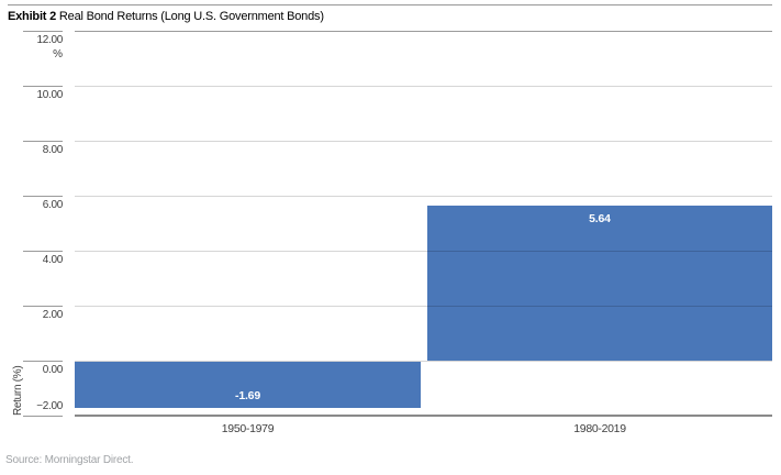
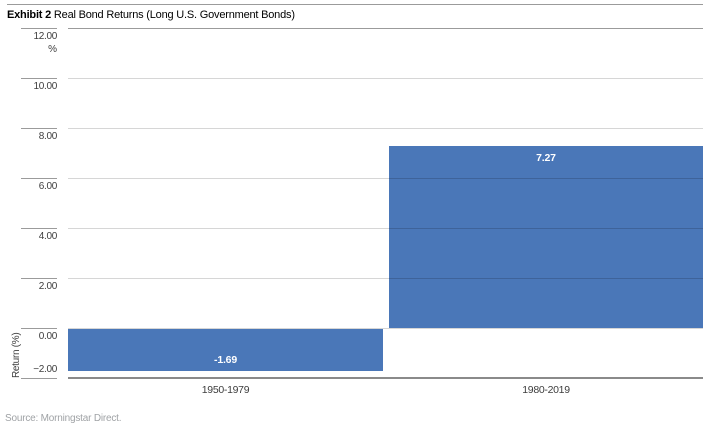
1980-2019: 5.64 -> 7.27
